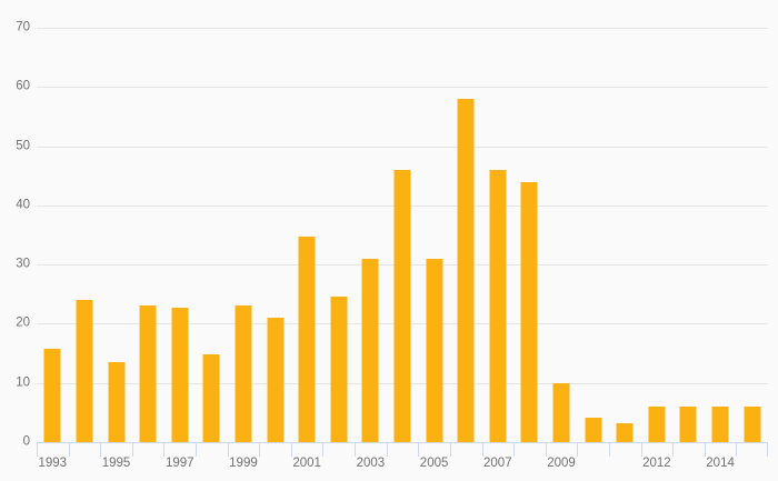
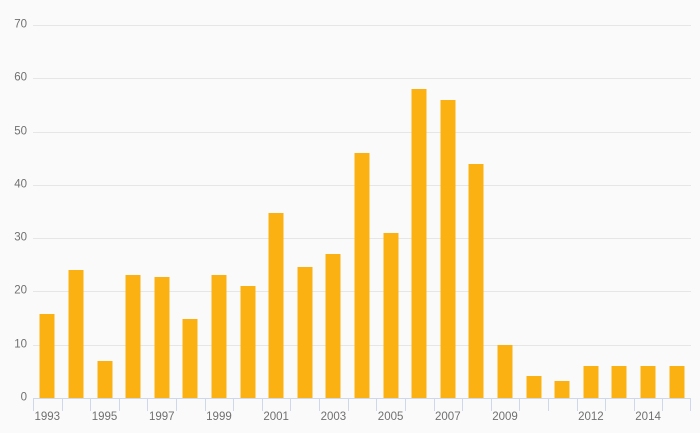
1995: 14 -> 7
2003: 31 -> 27
2007: 46 -> 56
